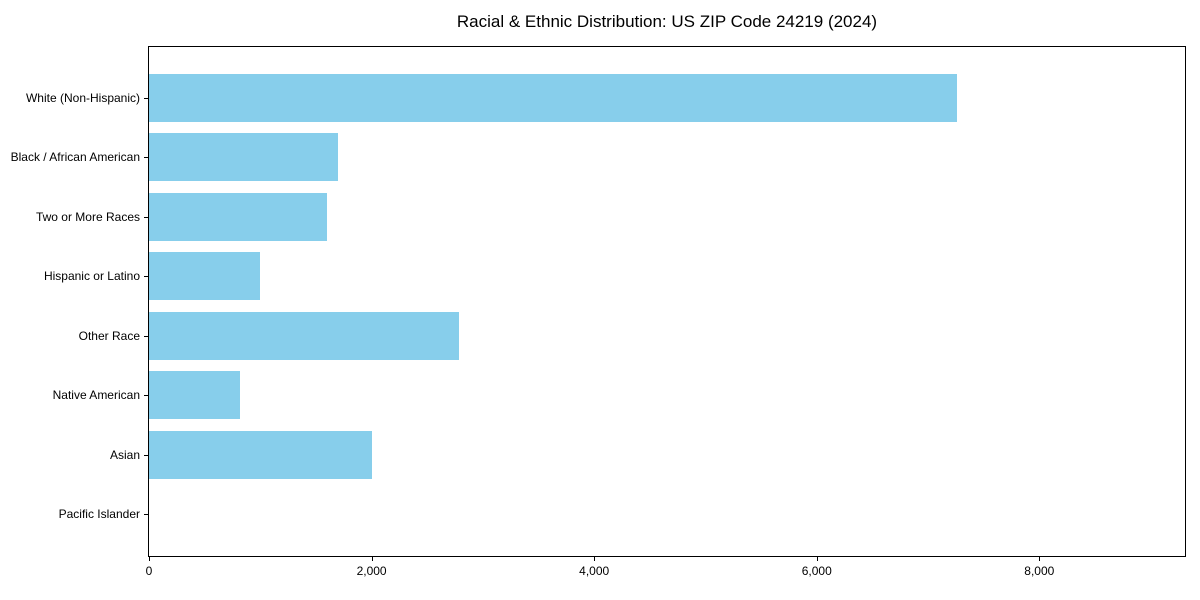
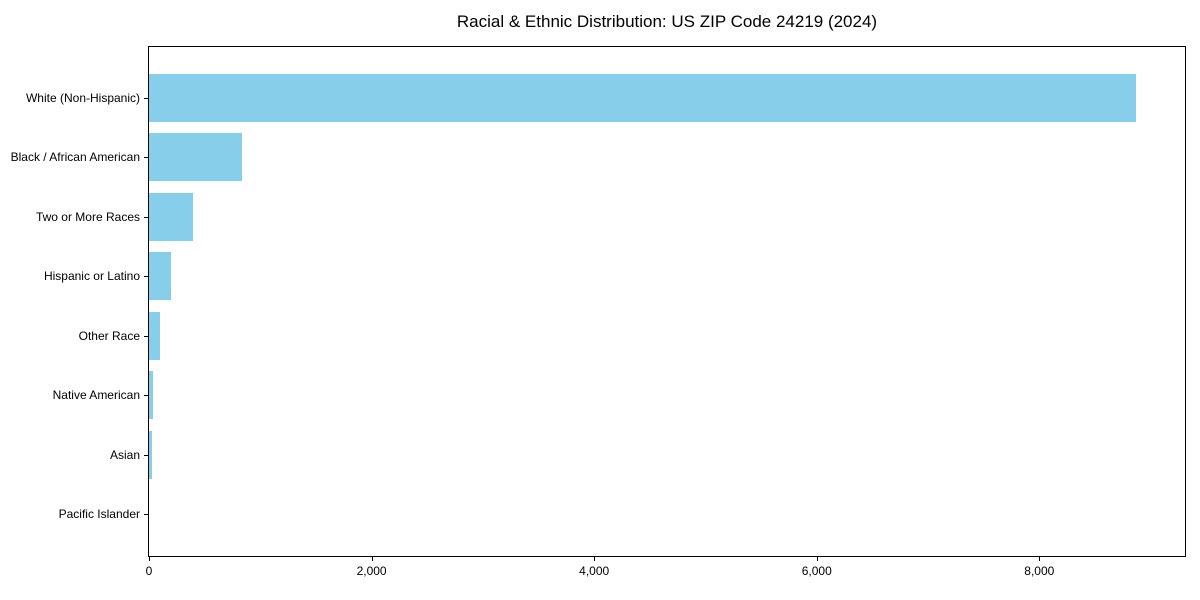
White (Non-Hispanic): 7260 -> 8860
Black / African American: 1700 -> 840
Two or More Races: 1600 -> 400
Hispanic or Latino: 1000 -> 200
Other Race: 2790 -> 100
Native American: 820 -> 40
Asian: 2000 -> 30
